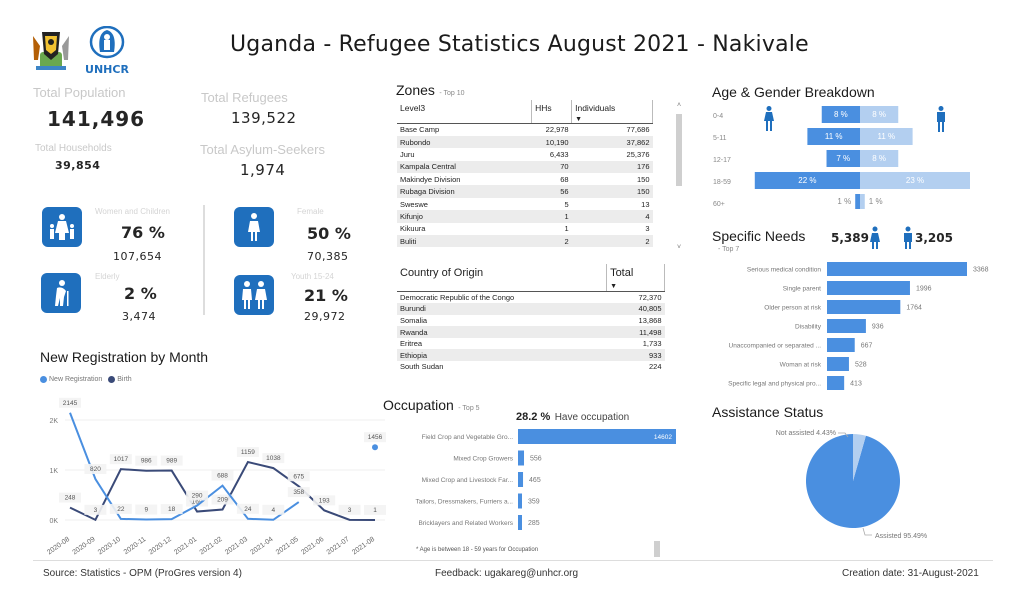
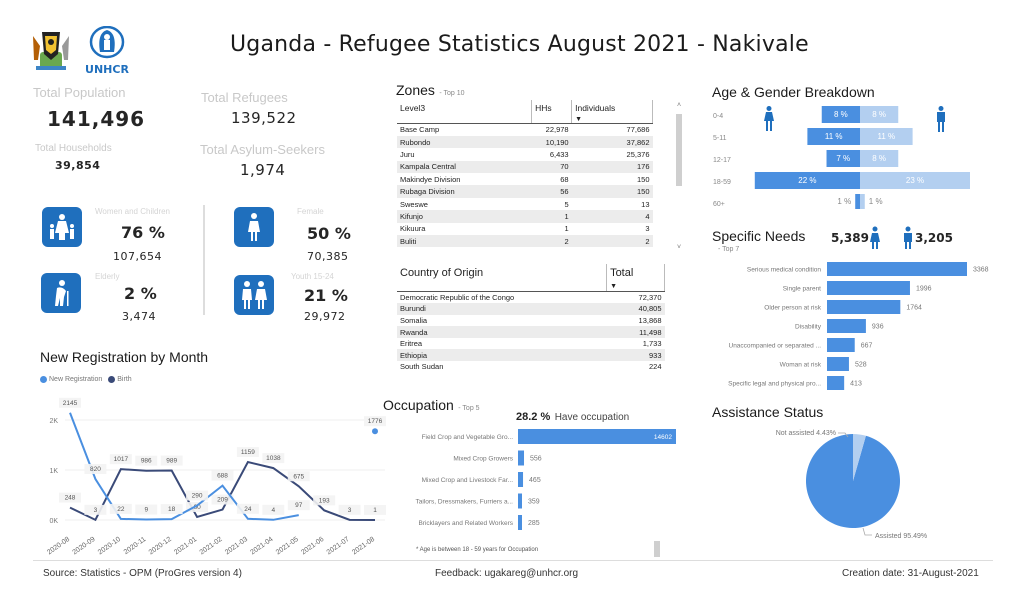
New Registration by Month/Birth/2021-01: 169 -> 60
New Registration by Month/New Registration/2021-05: 358 -> 97
New Registration by Month/New Registration/2021-08: 1456 -> 1776
